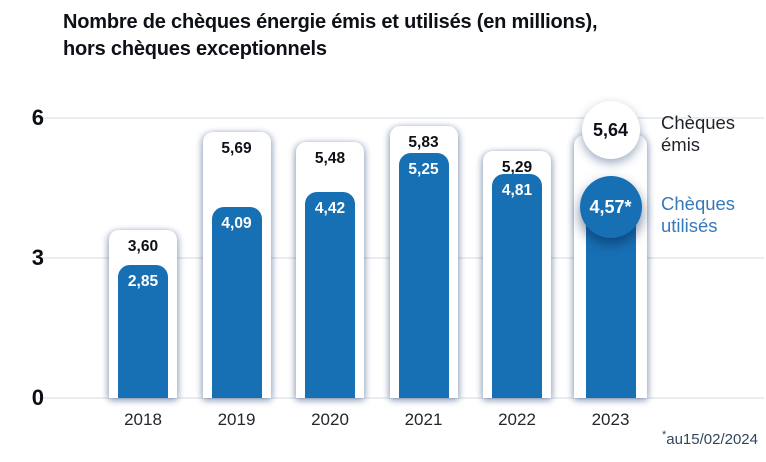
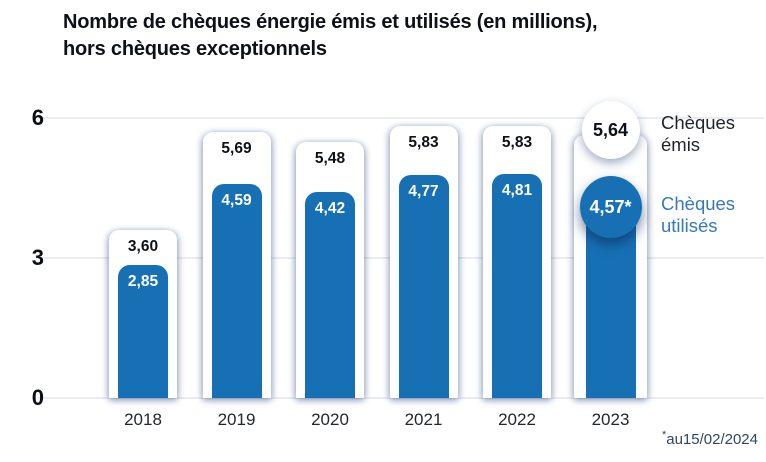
Chèques utilisés/2019: 4,09 -> 4,59
Chèques utilisés/2021: 5,25 -> 4,77
Chèques émis/2022: 5,29 -> 5,83
